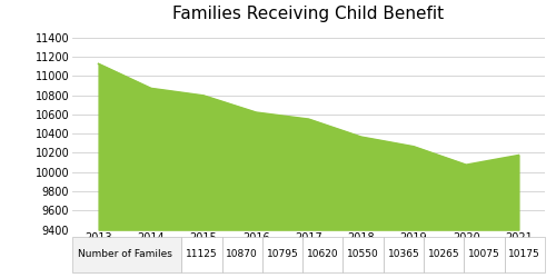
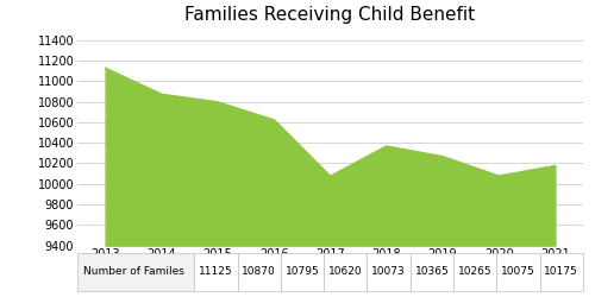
2017: 10550 -> 10073
